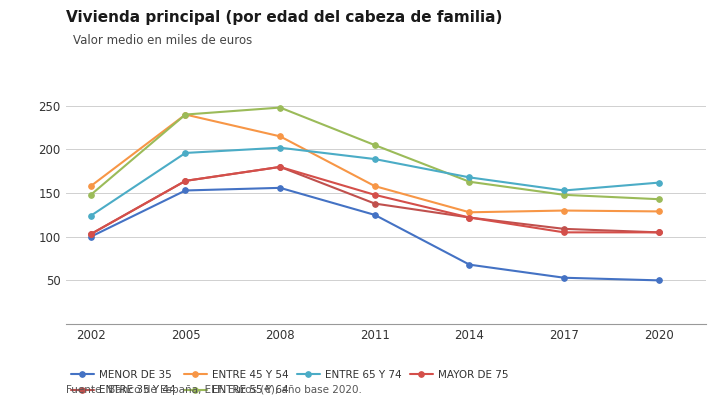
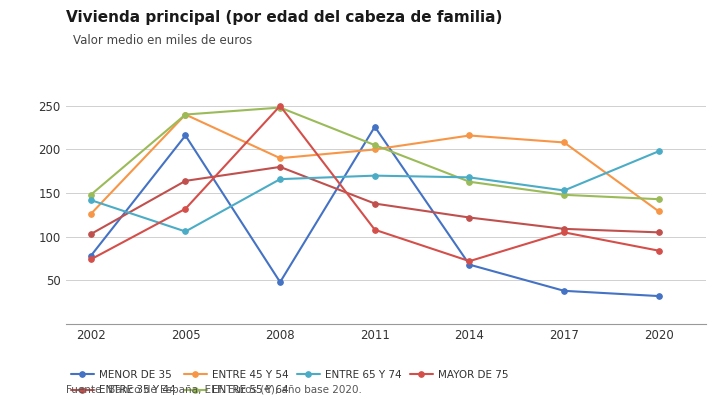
MENOR DE 35/2002: 100 -> 78
ENTRE 45 Y 54/2002: 158 -> 126
ENTRE 65 Y 74/2002: 124 -> 142
MAYOR DE 75/2002: 103 -> 74
MENOR DE 35/2005: 153 -> 216
ENTRE 65 Y 74/2005: 196 -> 106
MAYOR DE 75/2005: 164 -> 132
MENOR DE 35/2008: 156 -> 48
ENTRE 45 Y 54/2008: 215 -> 190
ENTRE 65 Y 74/2008: 202 -> 166
MAYOR DE 75/2008: 180 -> 250
MENOR DE 35/2011: 125 -> 226
ENTRE 45 Y 54/2011: 158 -> 200
ENTRE 65 Y 74/2011: 189 -> 170
MAYOR DE 75/2011: 148 -> 108
ENTRE 45 Y 54/2014: 128 -> 216
MAYOR DE 75/2014: 122 -> 72
MENOR DE 35/2017: 53 -> 38
ENTRE 45 Y 54/2017: 130 -> 208
MENOR DE 35/2020: 50 -> 32
ENTRE 65 Y 74/2020: 162 -> 198
MAYOR DE 75/2020: 105 -> 84
